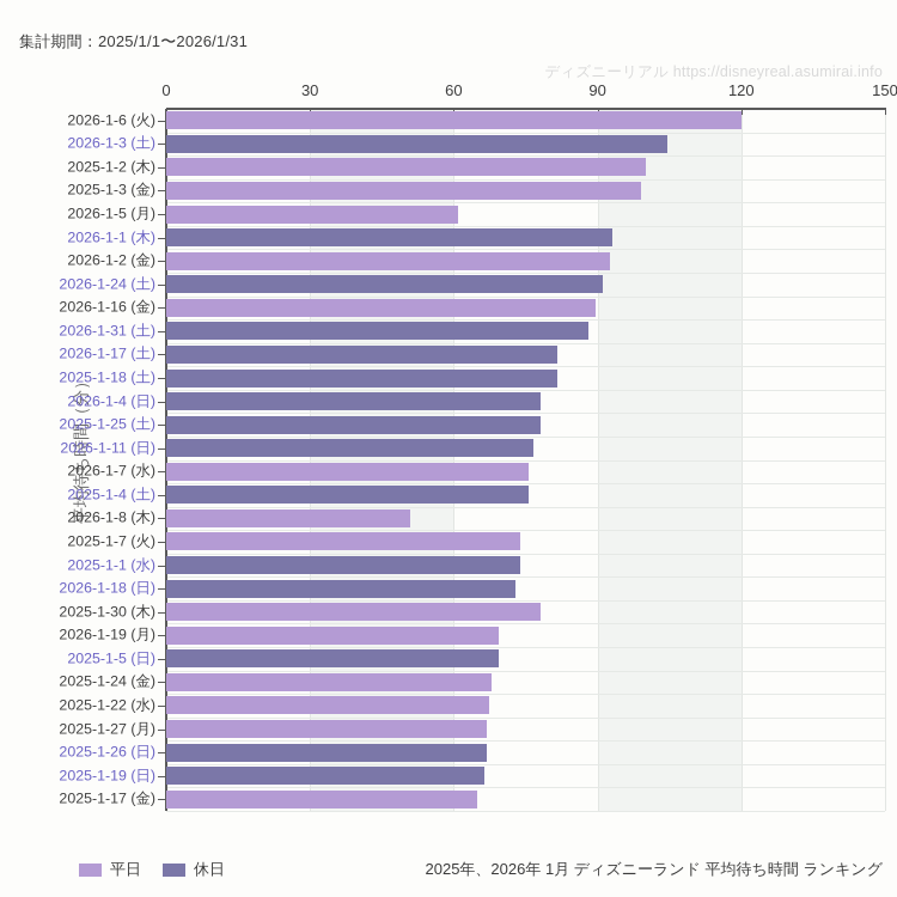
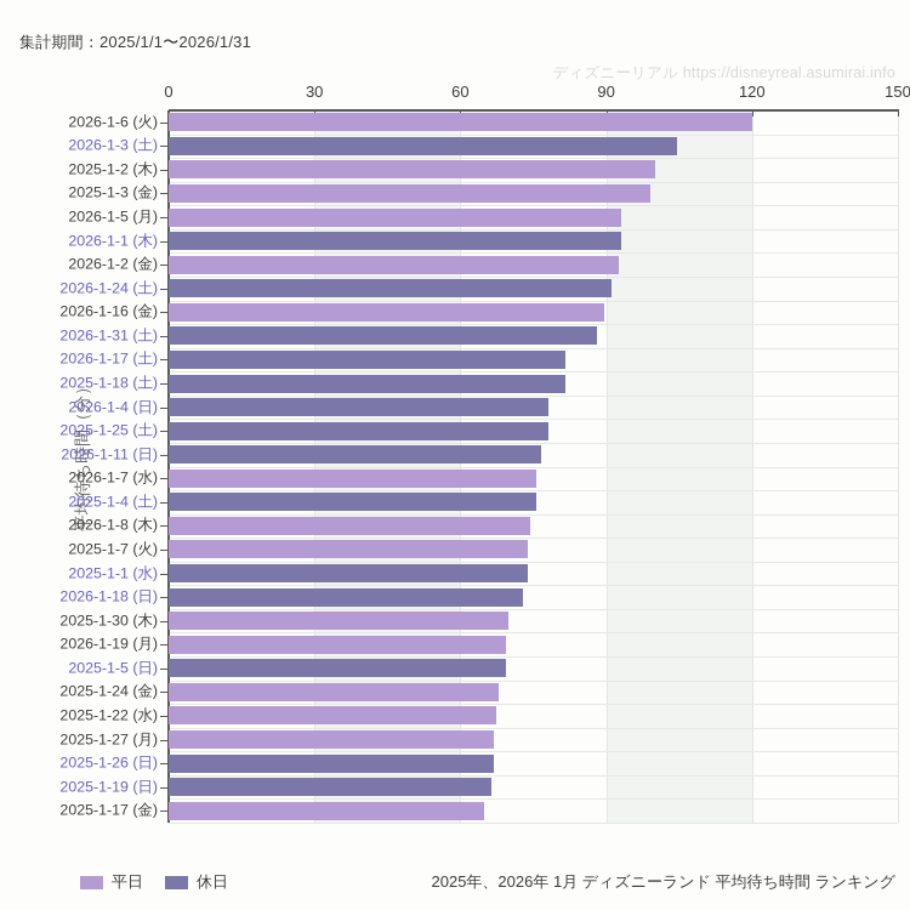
2026-1-5 (月): 61 -> 93
2026-1-8 (木): 51 -> 74
2025-1-30 (木): 78 -> 70
